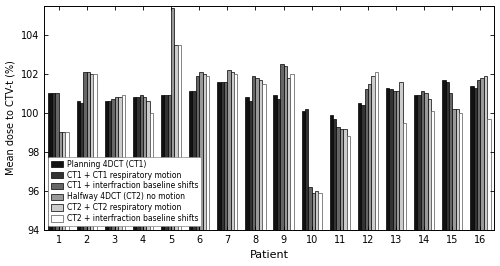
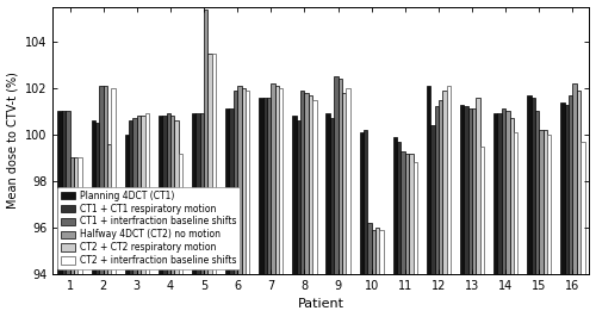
CT2 + CT2 respiratory motion/2: 102.0 -> 99.6
Planning 4DCT (CT1)/3: 100.6 -> 100.0
CT2 + interfraction baseline shifts/4: 100.0 -> 99.2
Planning 4DCT (CT1)/12: 100.5 -> 102.1
Halfway 4DCT (CT2) no motion/16: 101.8 -> 102.2
